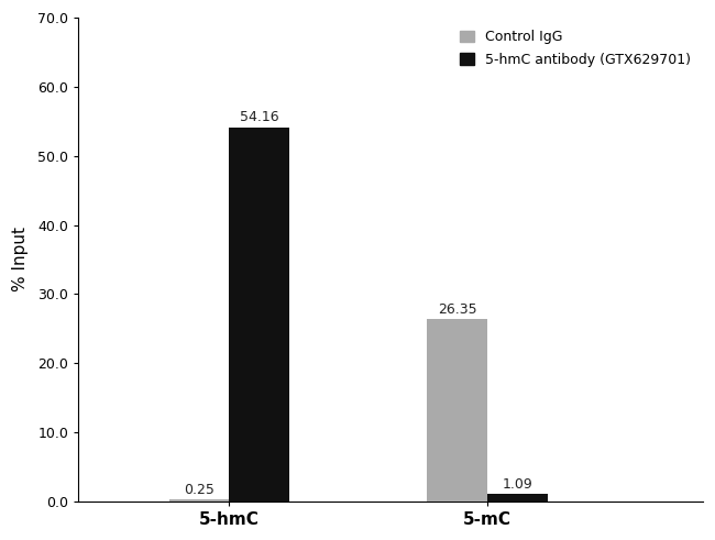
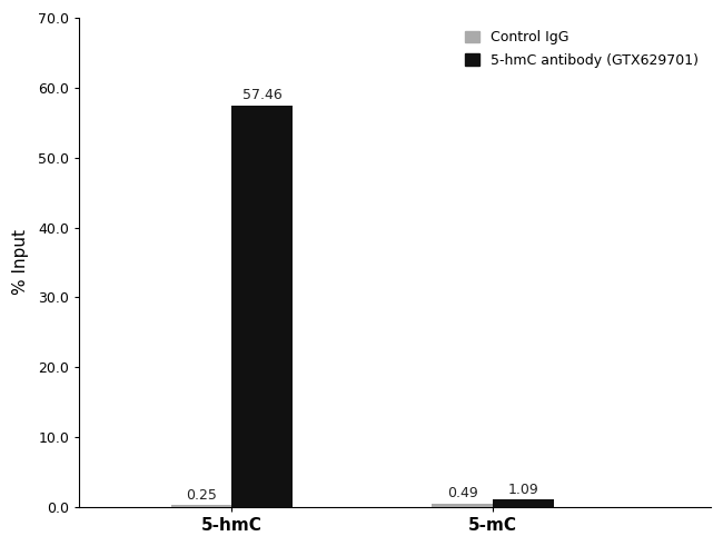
5-hmC antibody (GTX629701)/5-hmC: 54.16 -> 57.46
Control IgG/5-mC: 26.35 -> 0.49
